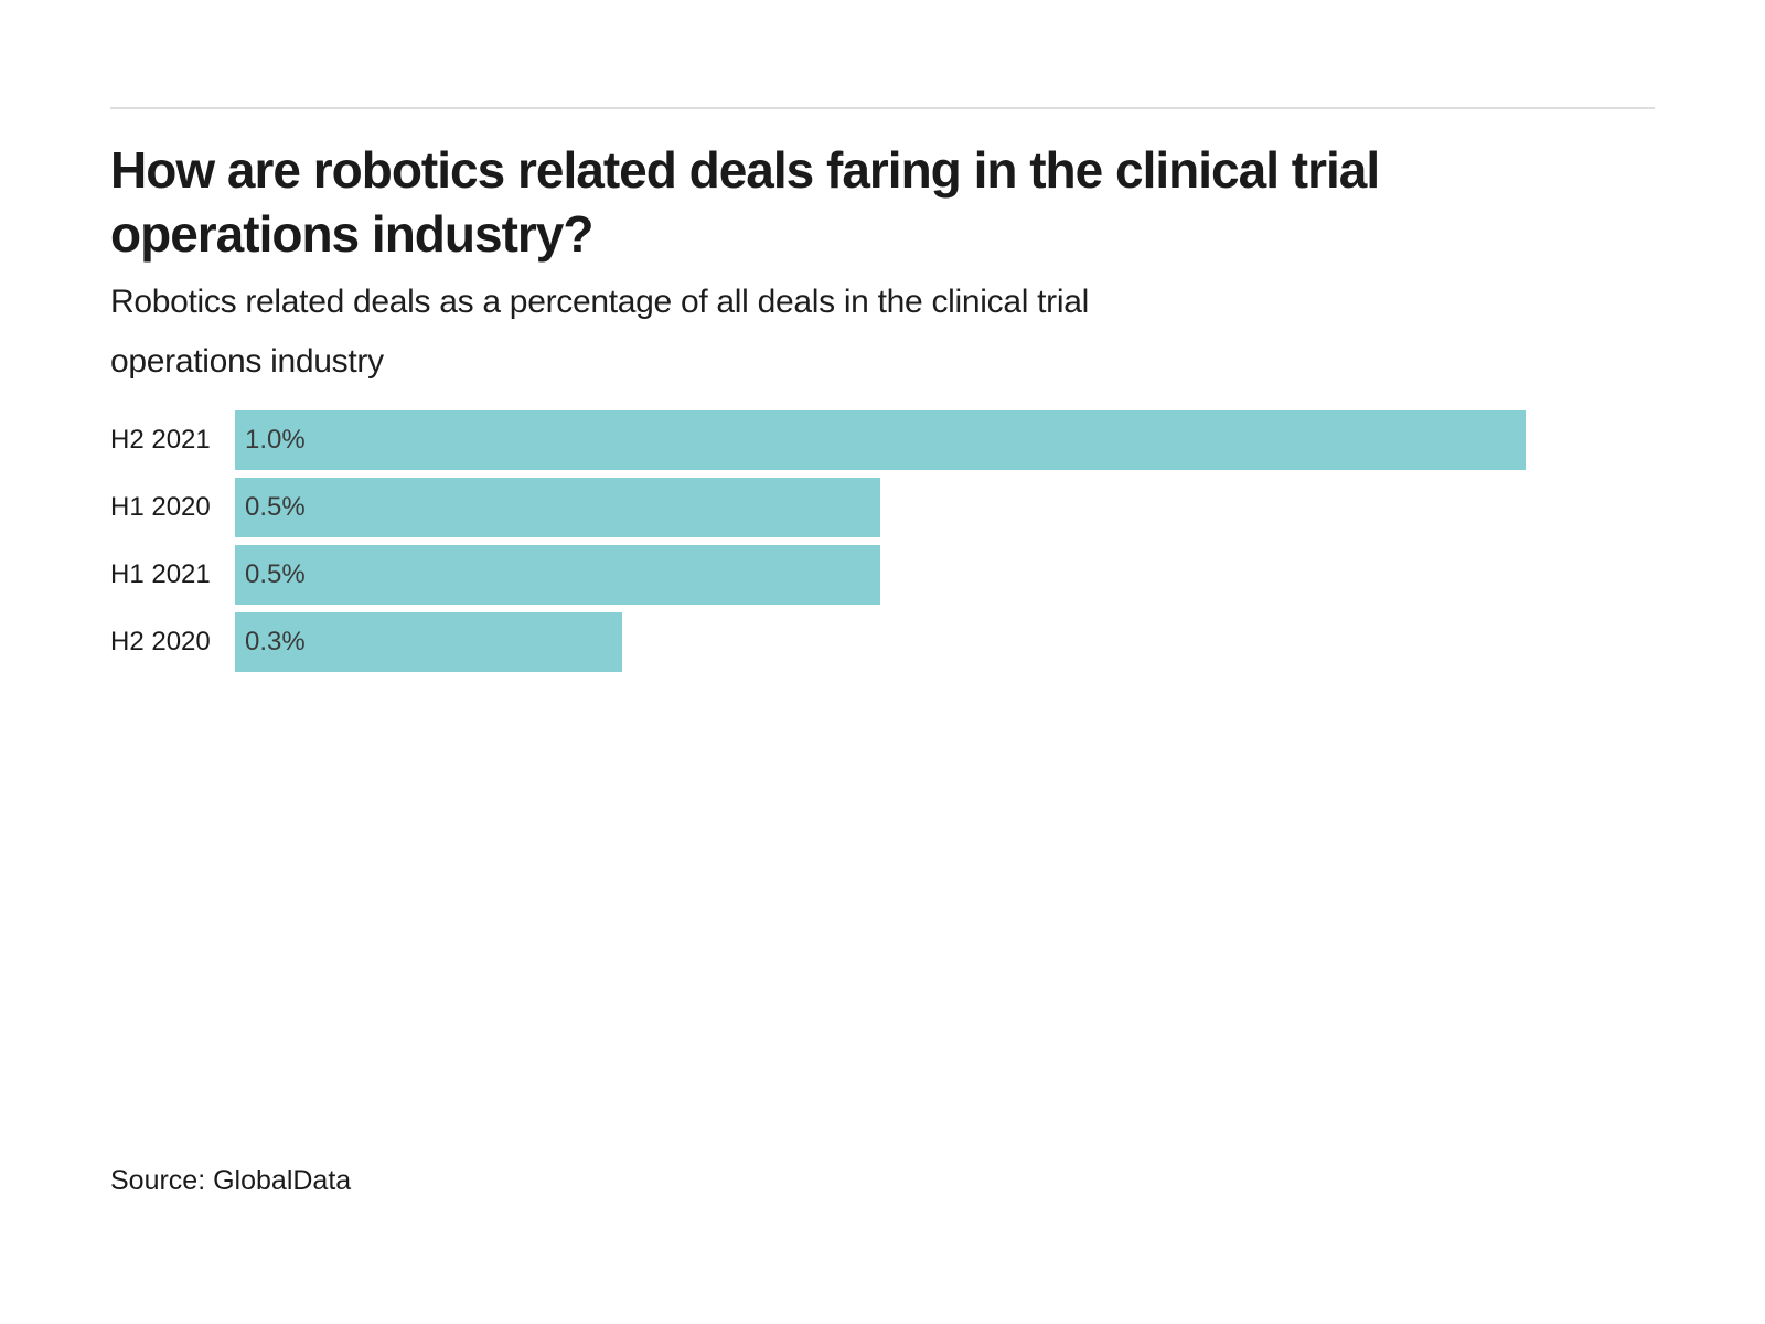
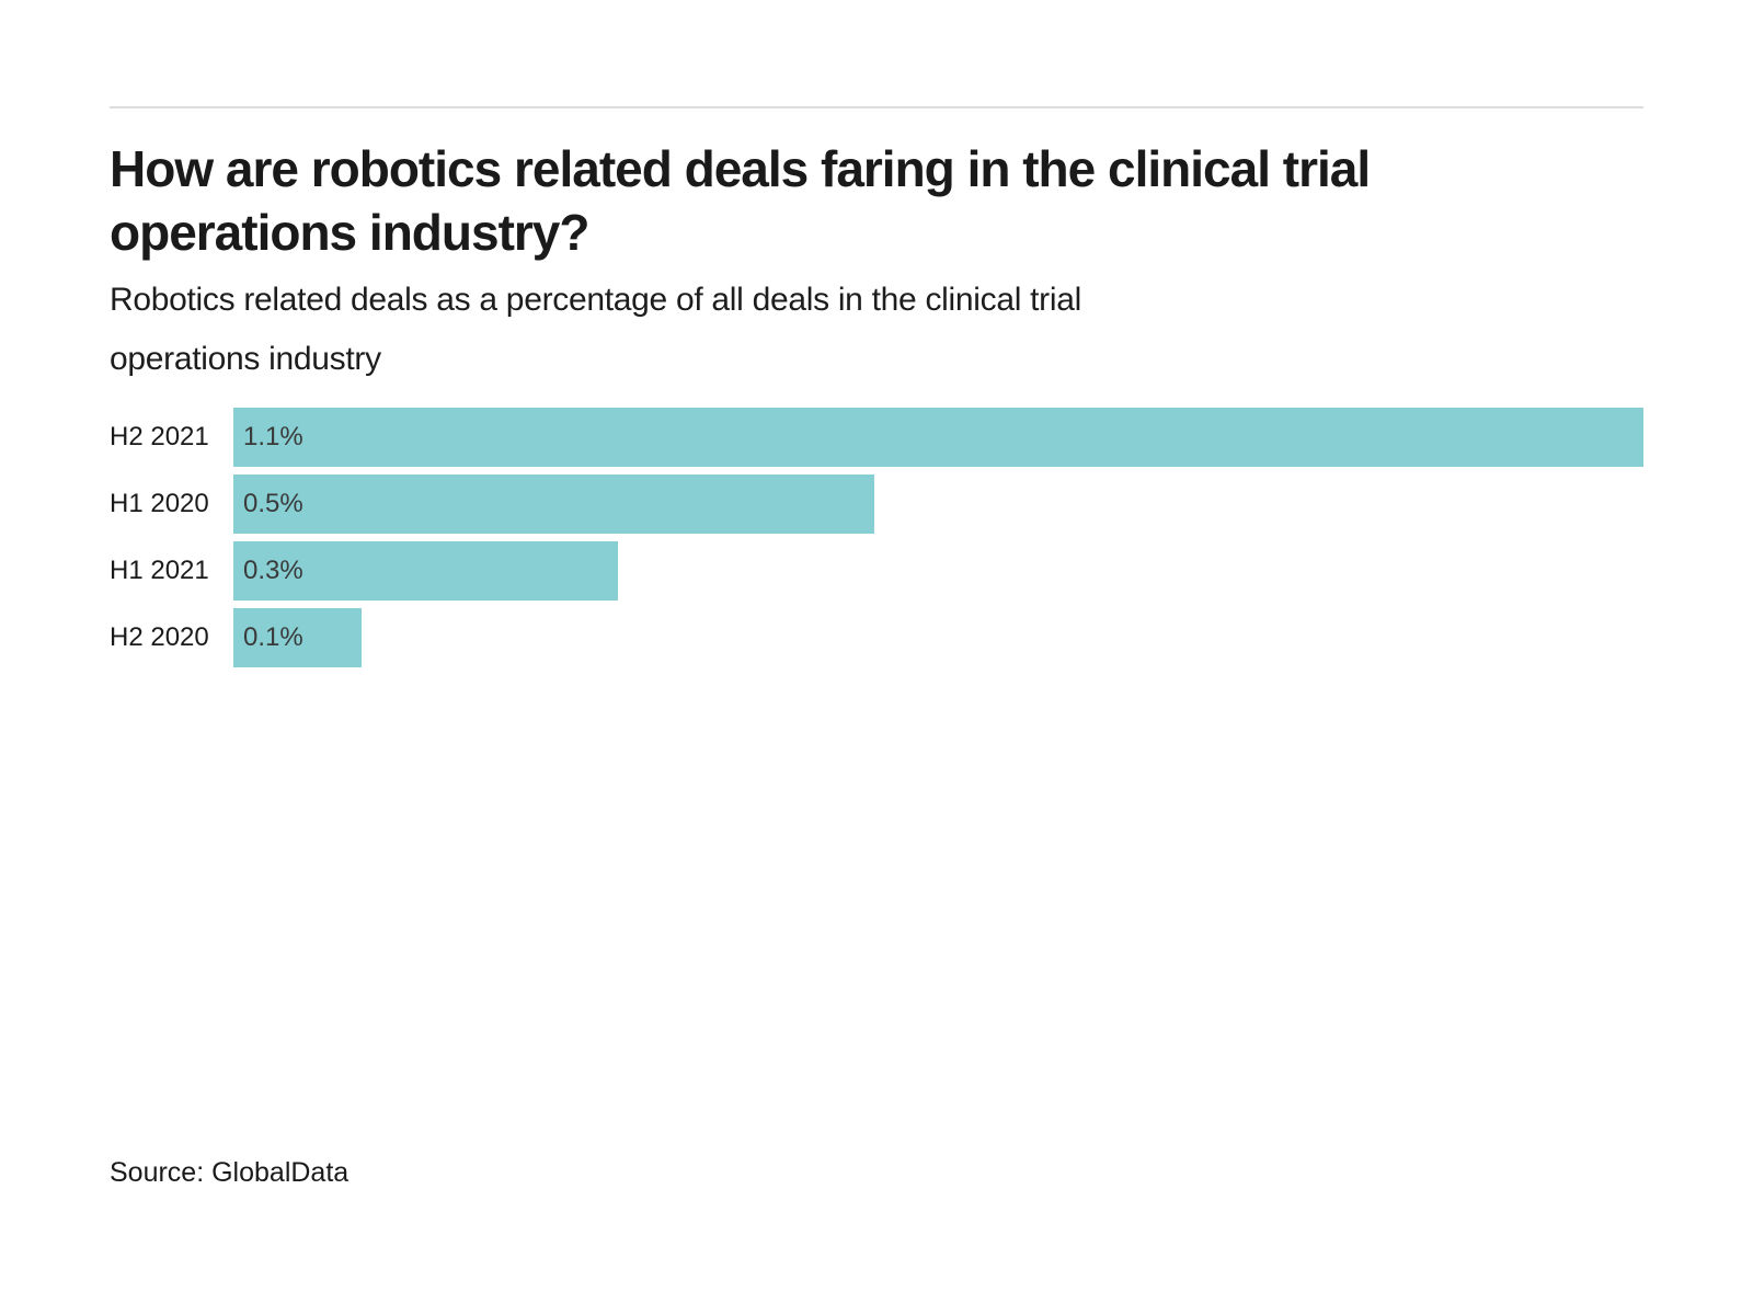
H2 2021: 1.0% -> 1.1%
H1 2021: 0.5% -> 0.3%
H2 2020: 0.3% -> 0.1%
